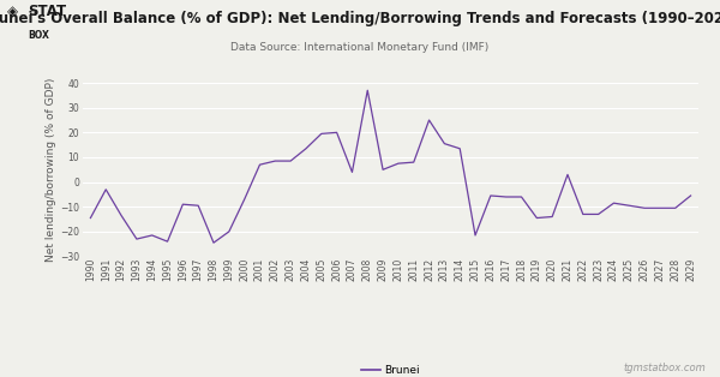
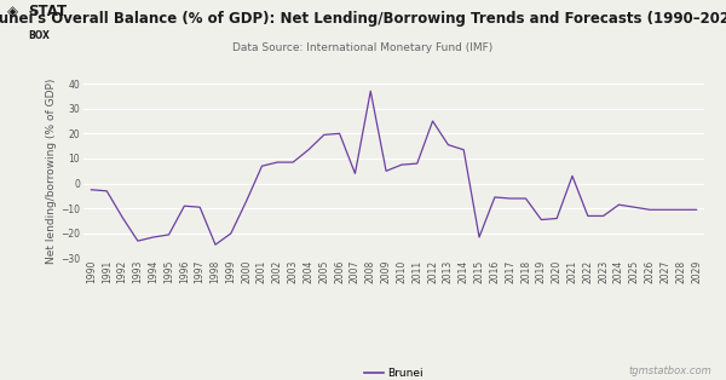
1990: -14.5 -> -2.5
1995: -24.0 -> -20.5
2029: -5.5 -> -10.5
